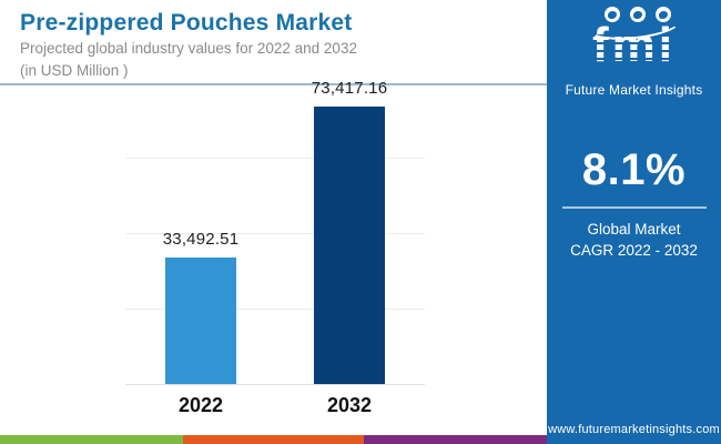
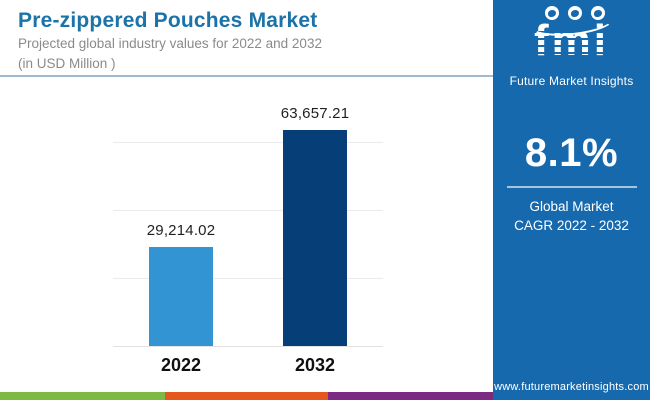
2022: 33,492.51 -> 29,214.02
2032: 73,417.16 -> 63,657.21
